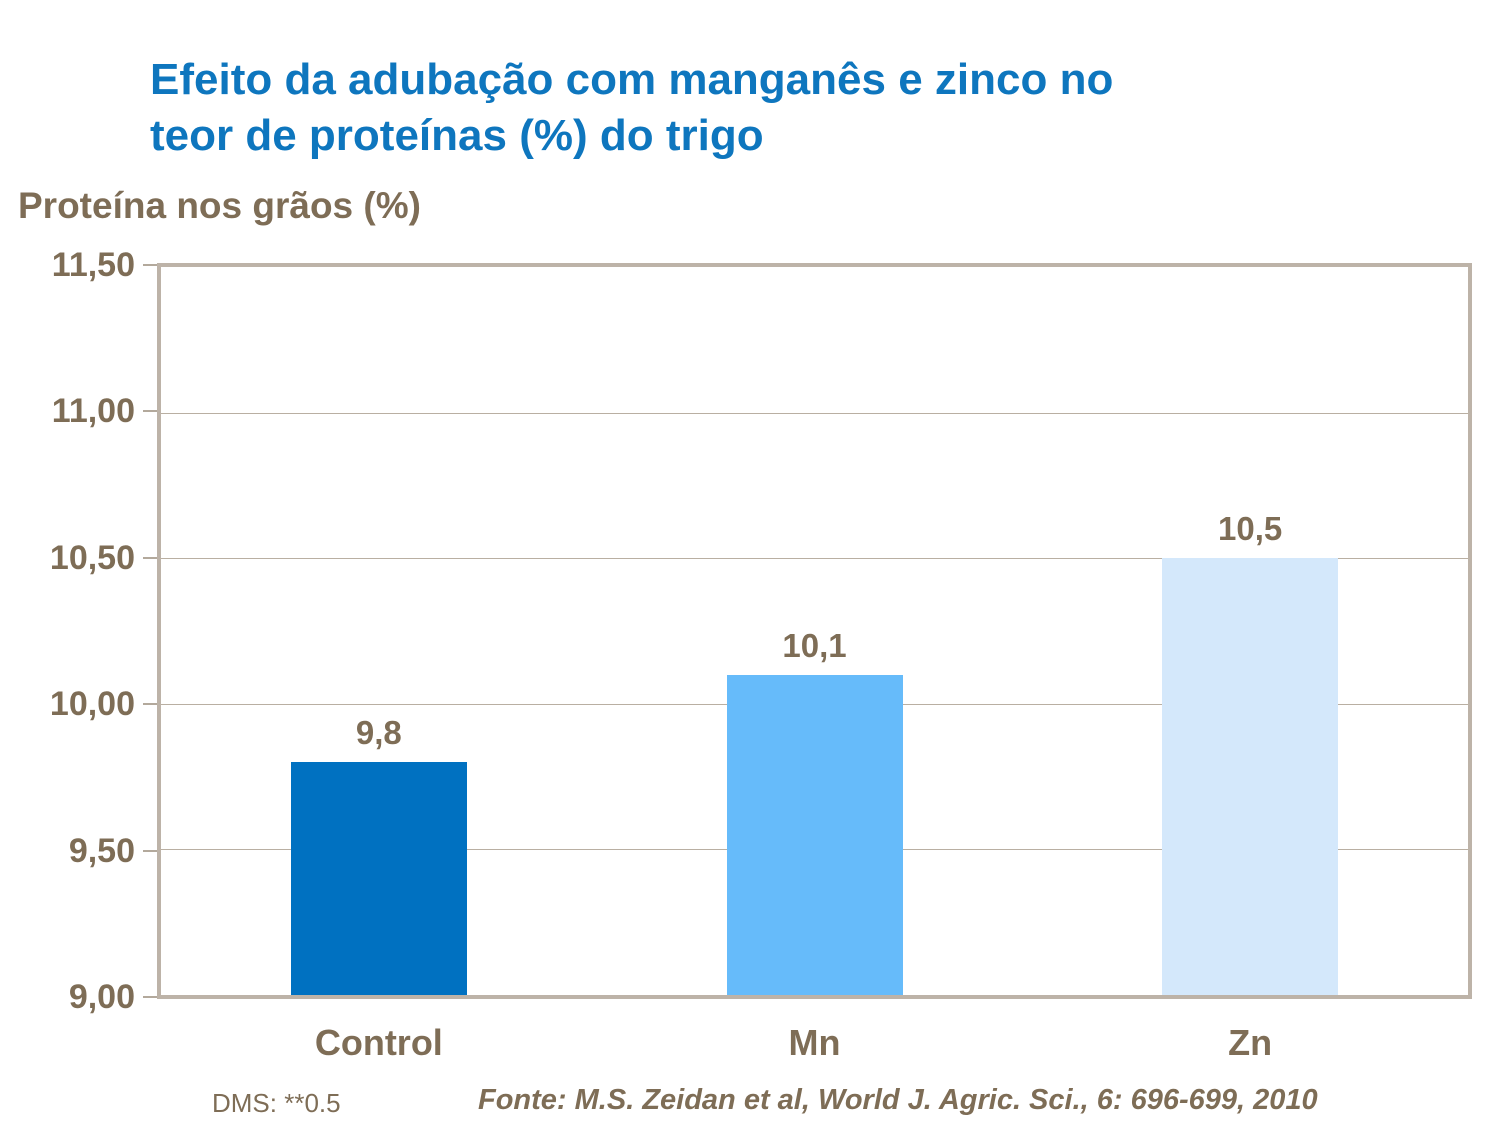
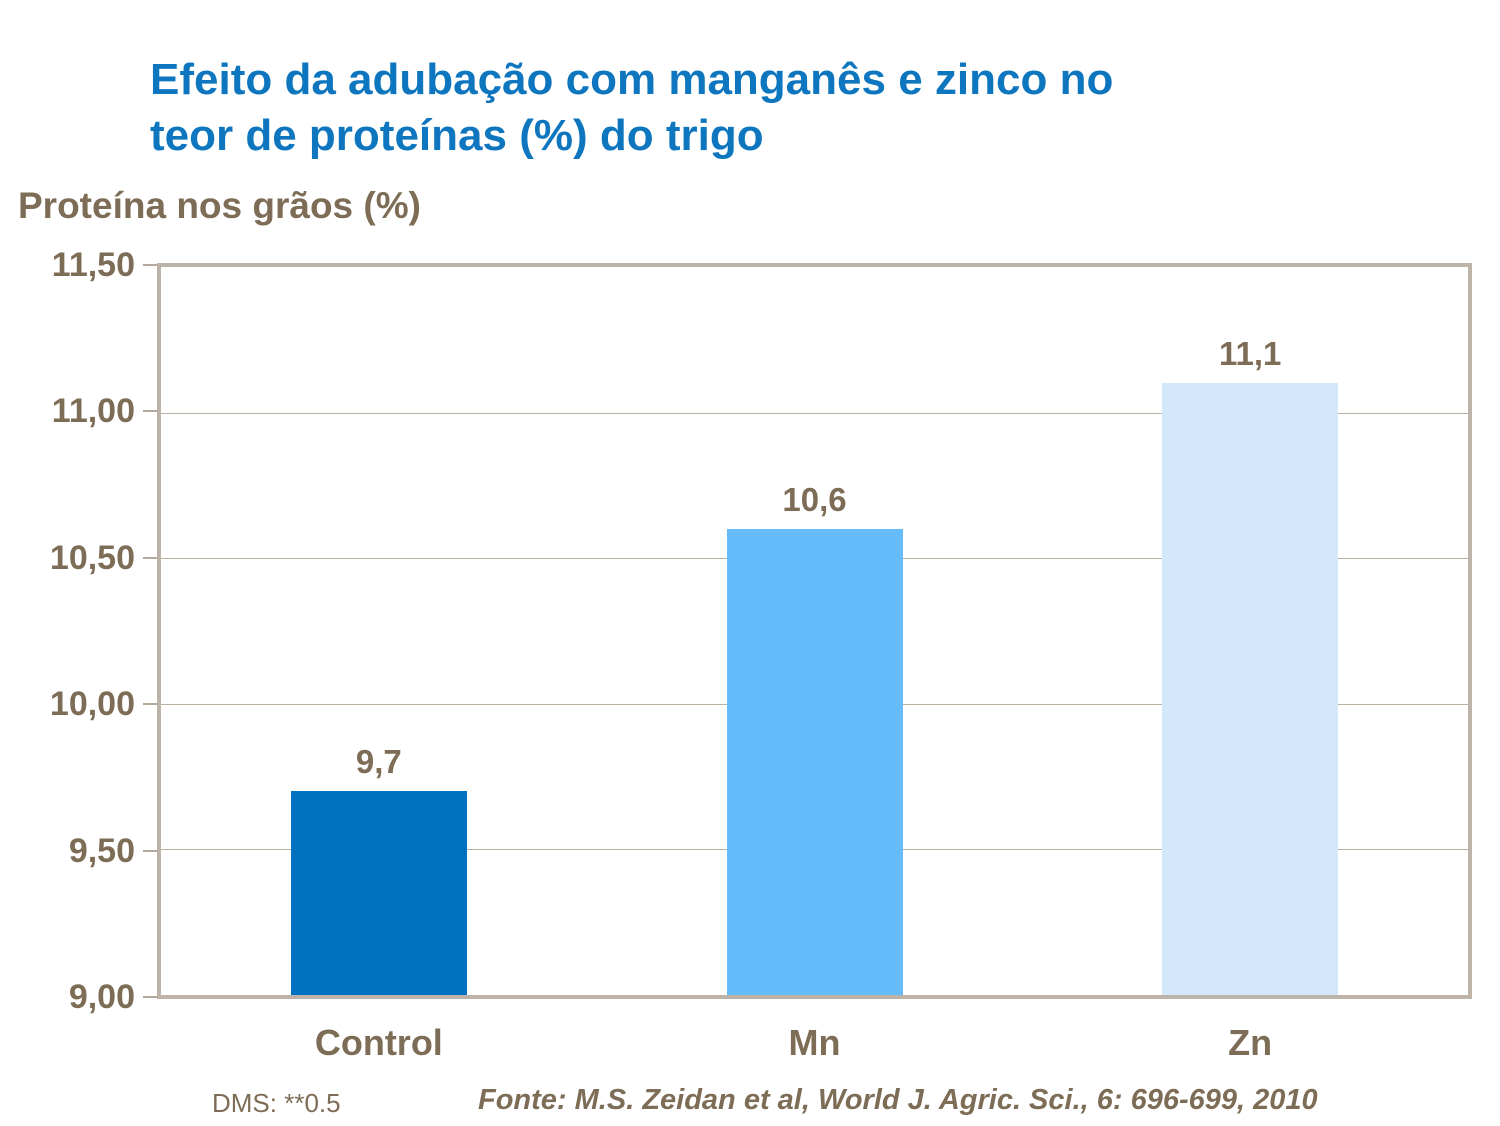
Control: 9,8 -> 9,7
Mn: 10,1 -> 10,6
Zn: 10,5 -> 11,1
